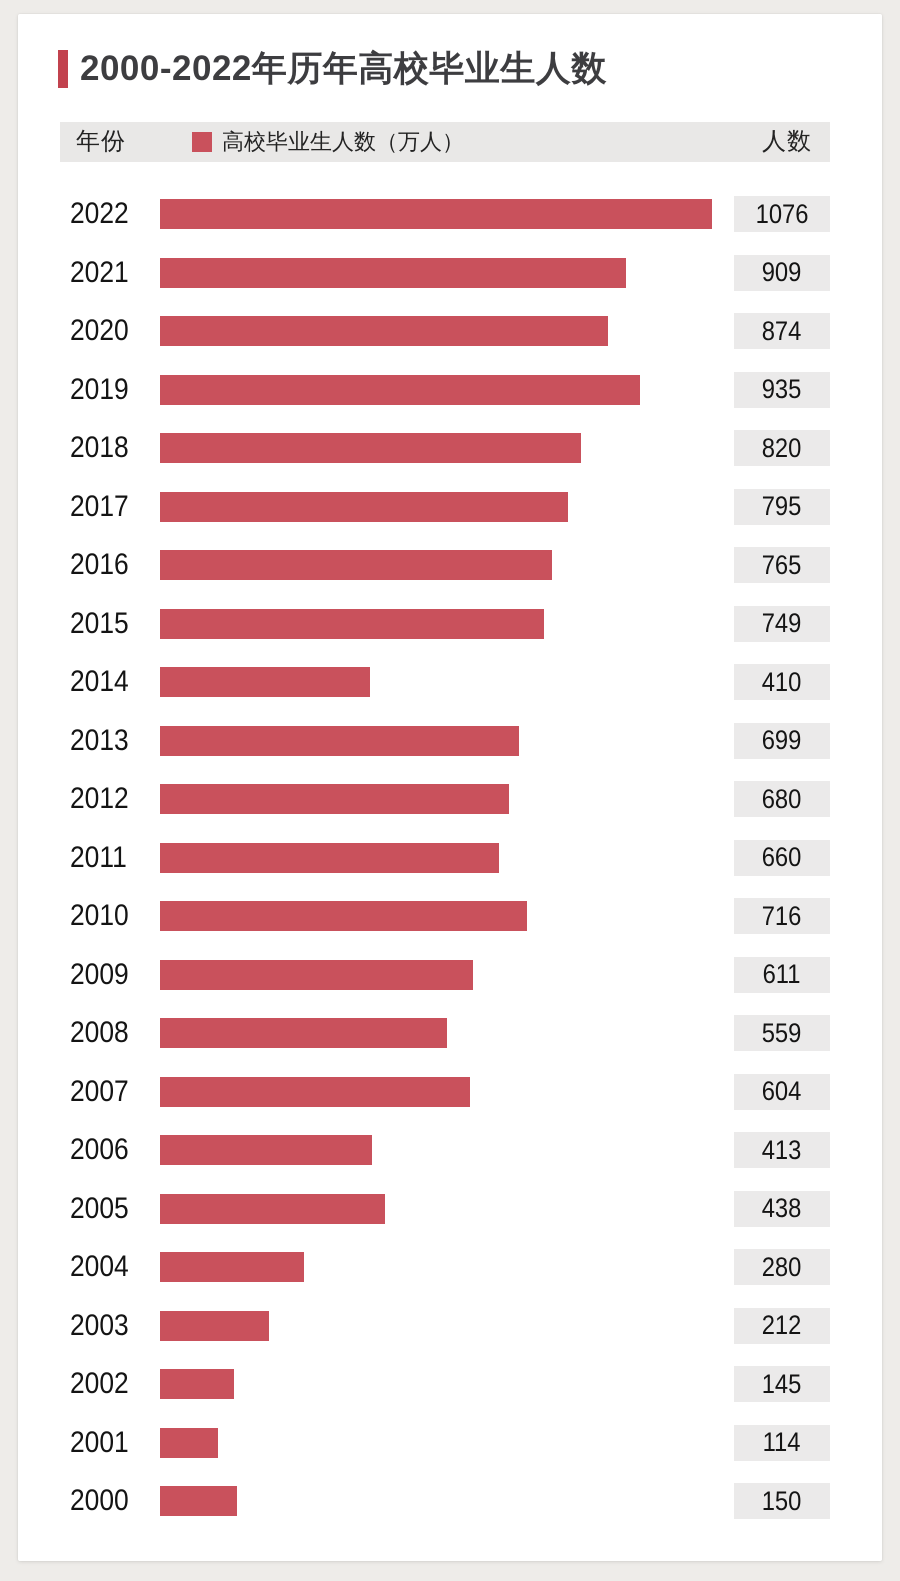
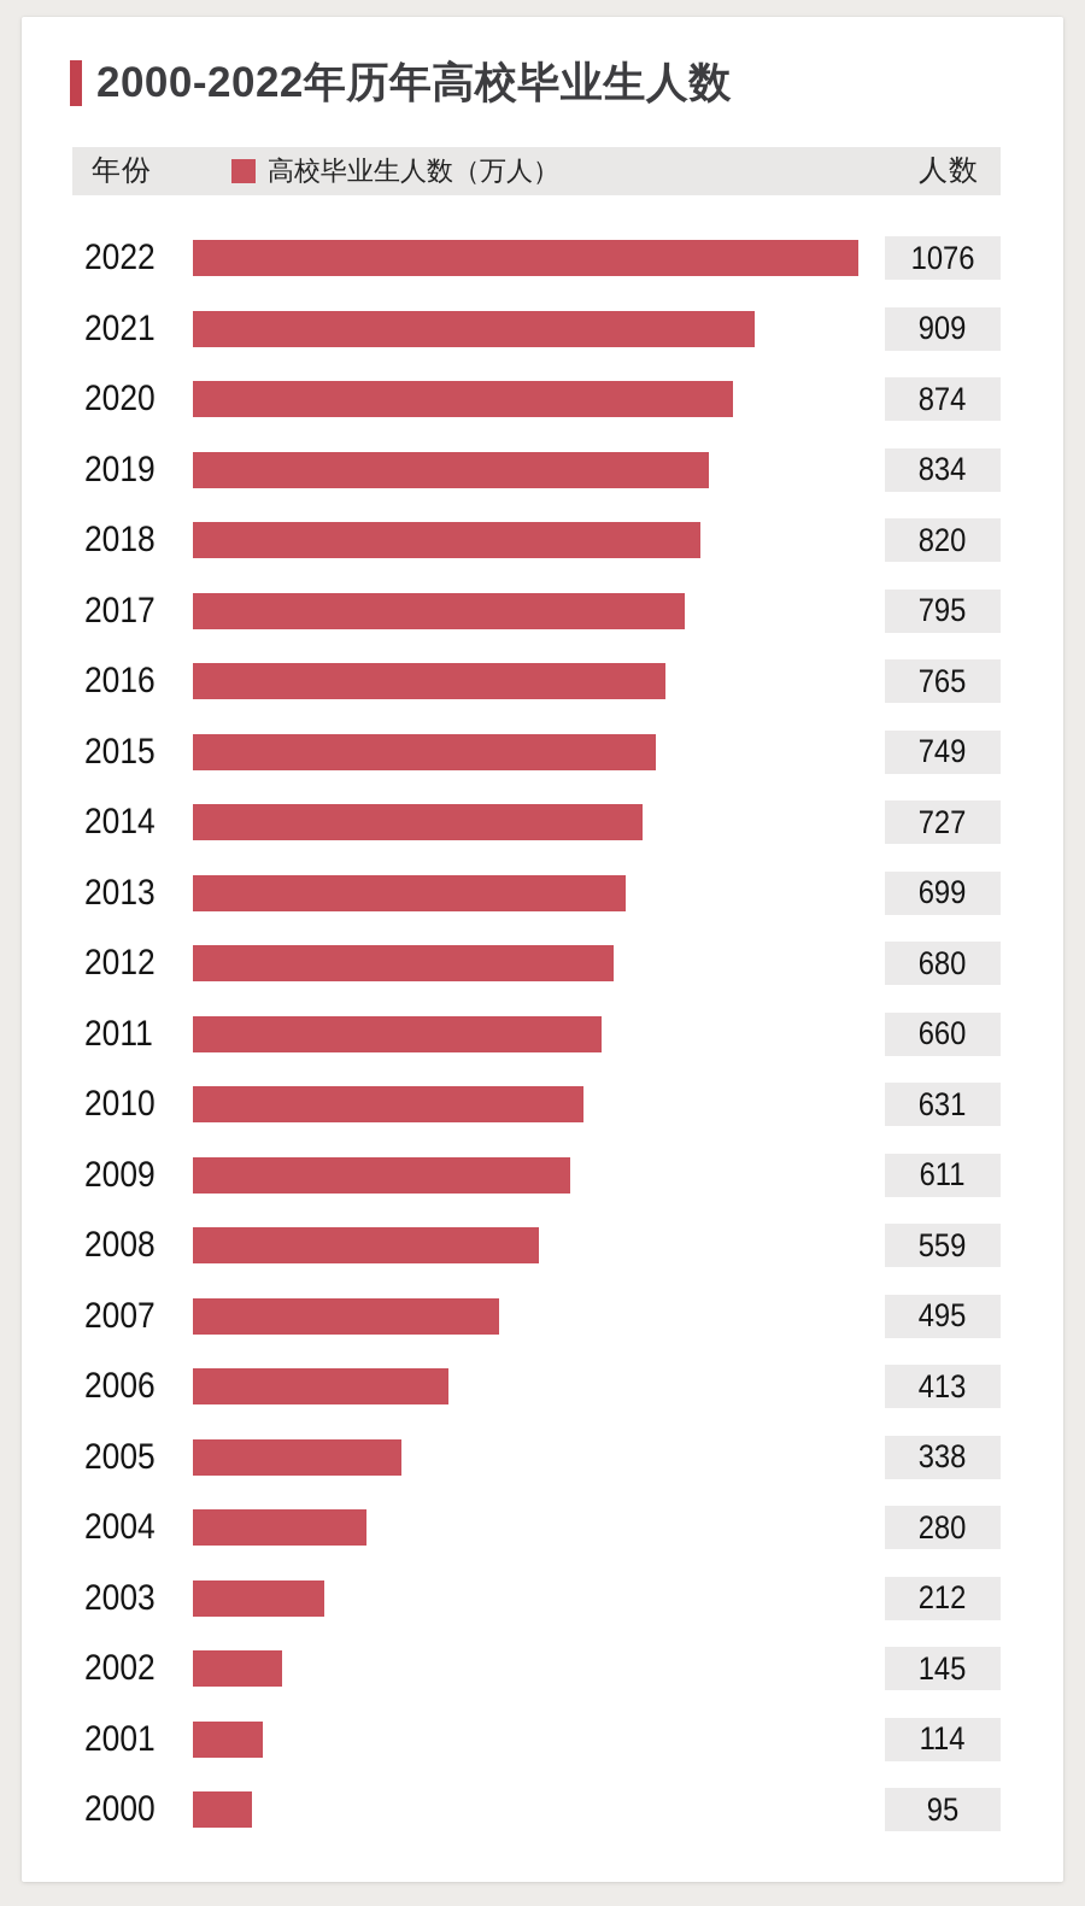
2019: 935 -> 834
2014: 410 -> 727
2010: 716 -> 631
2007: 604 -> 495
2005: 438 -> 338
2000: 150 -> 95
